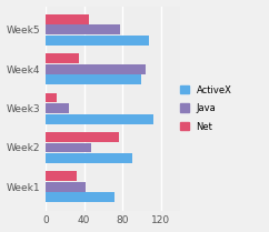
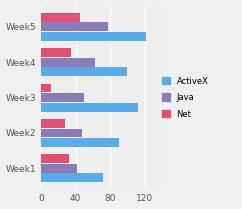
ActiveX/Week5: 108 -> 122
Java/Week4: 104 -> 62
Java/Week3: 24 -> 50
Net/Week2: 76 -> 28
